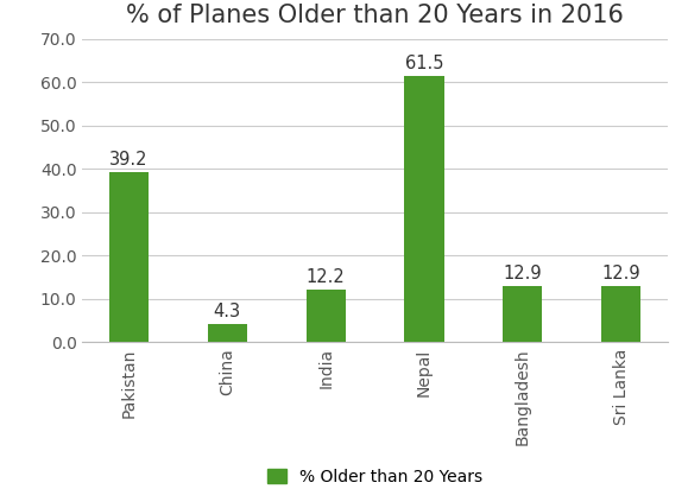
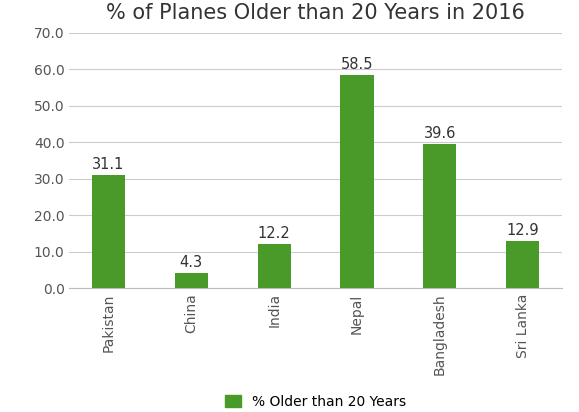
Pakistan: 39.2 -> 31.1
Nepal: 61.5 -> 58.5
Bangladesh: 12.9 -> 39.6
